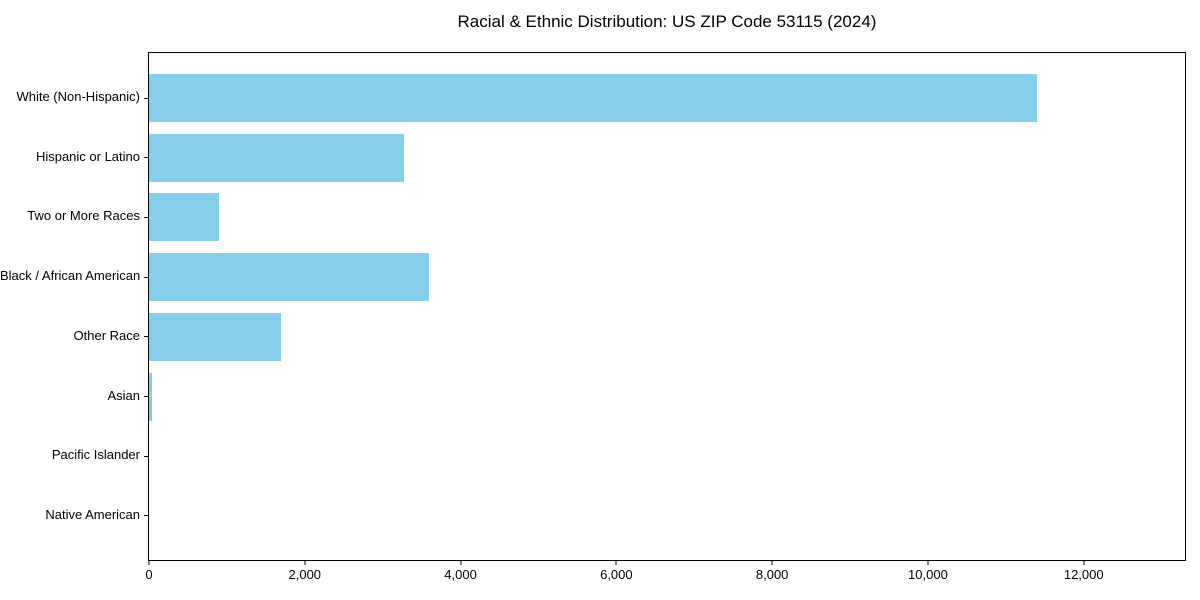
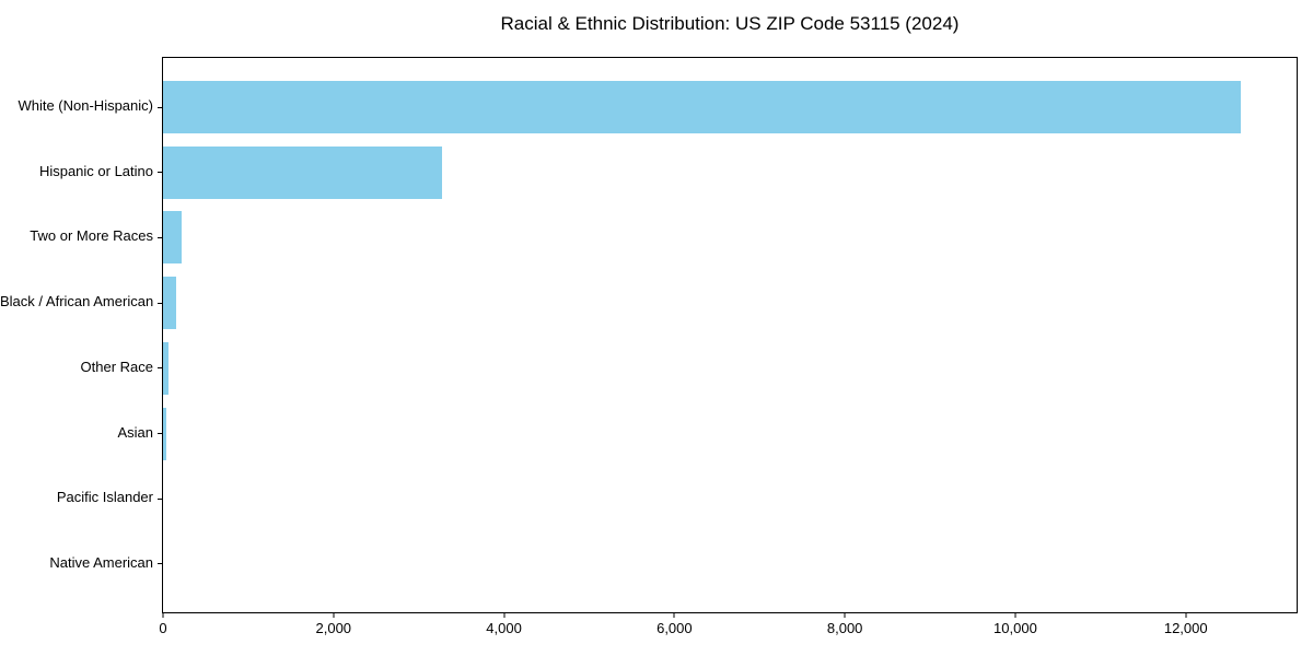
White (Non-Hispanic): 11400 -> 12600
Two or More Races: 900 -> 200
Black / African American: 3600 -> 200
Other Race: 1700 -> 100
